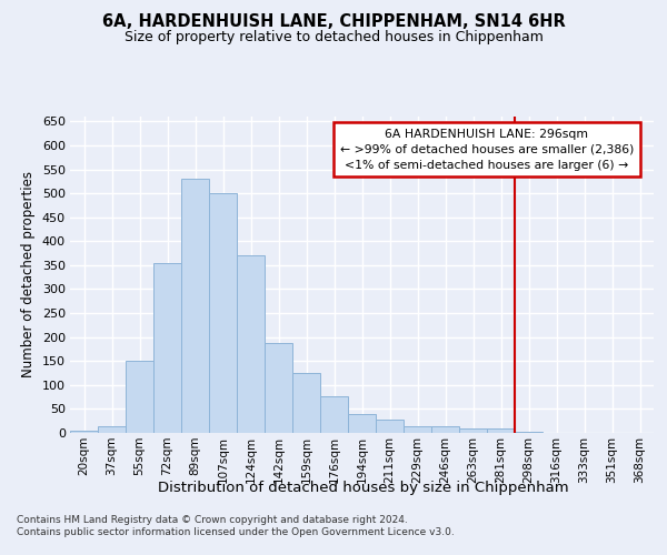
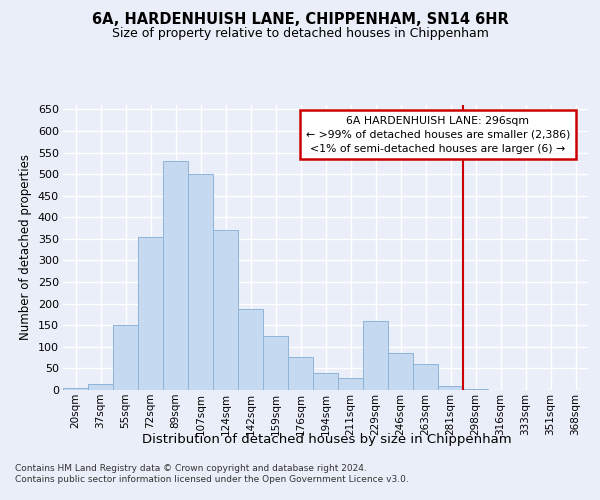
229sqm: 13 -> 160
246sqm: 13 -> 85
263sqm: 10 -> 60
